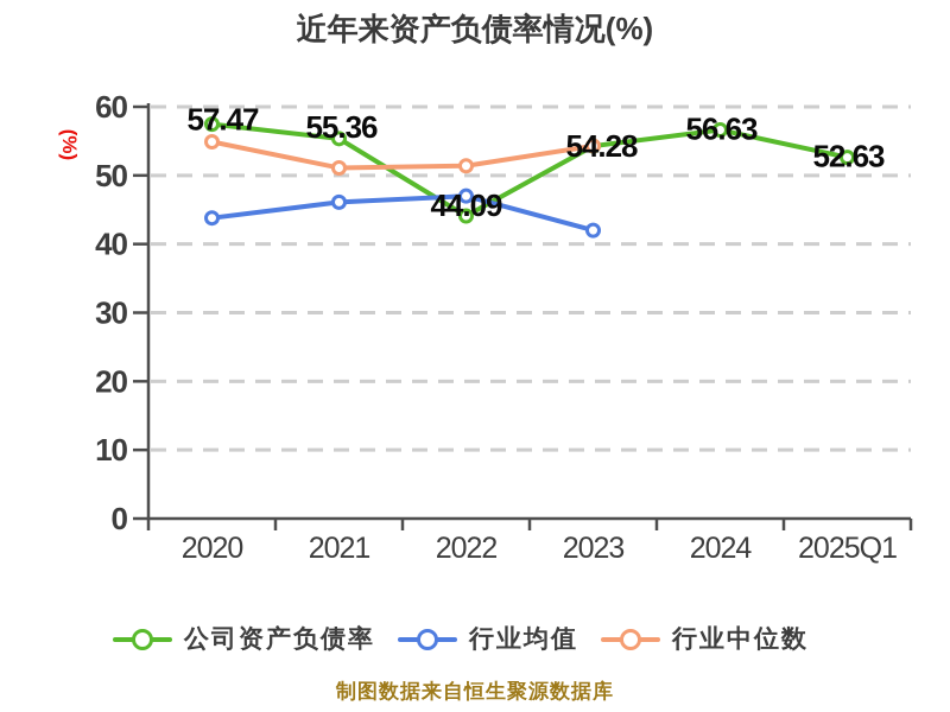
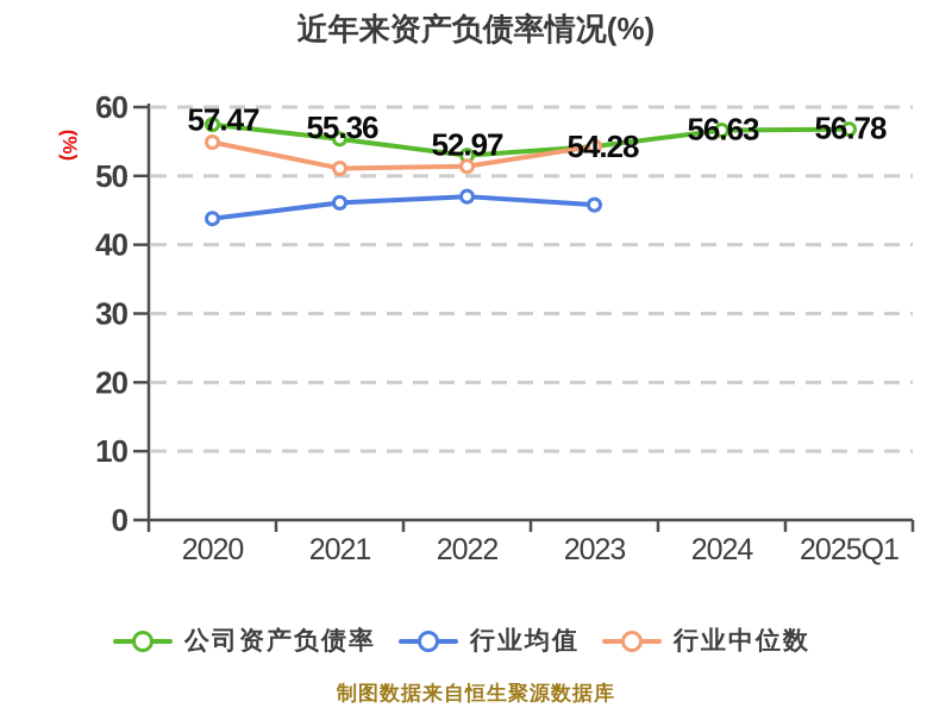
公司资产负债率/2022: 44.09 -> 52.97
行业均值/2023: 42 -> 46
公司资产负债率/2025Q1: 52.63 -> 56.78
